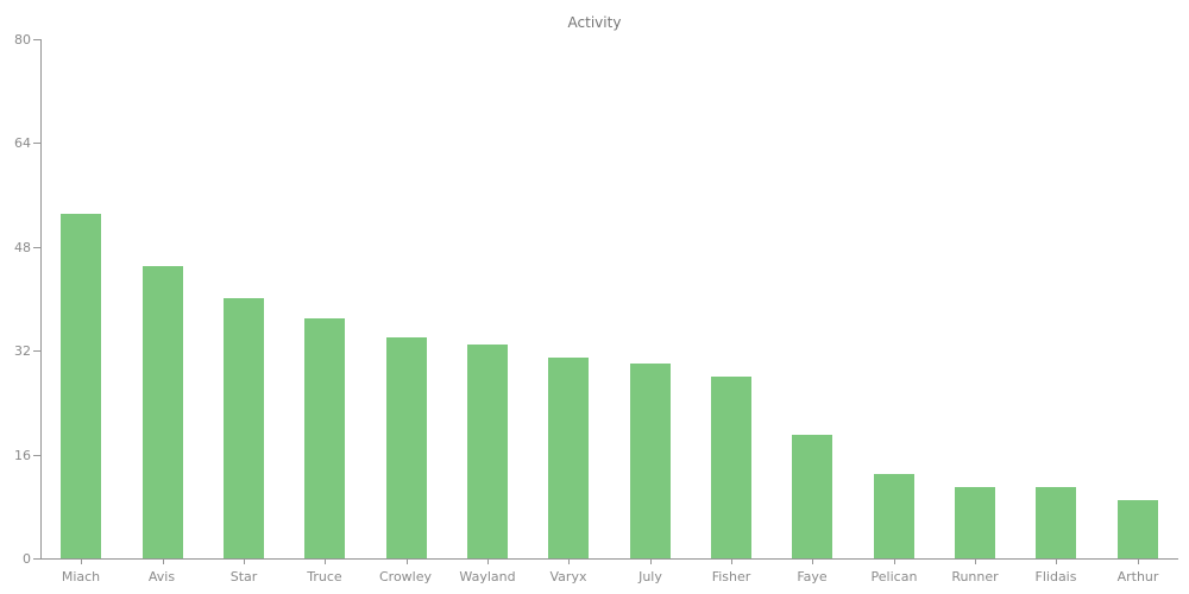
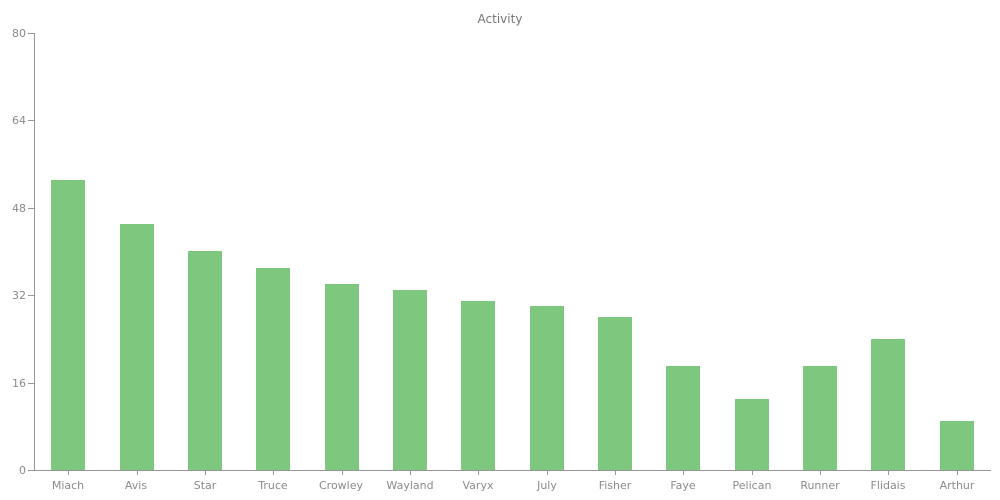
Runner: 11 -> 19
Flidais: 11 -> 24
